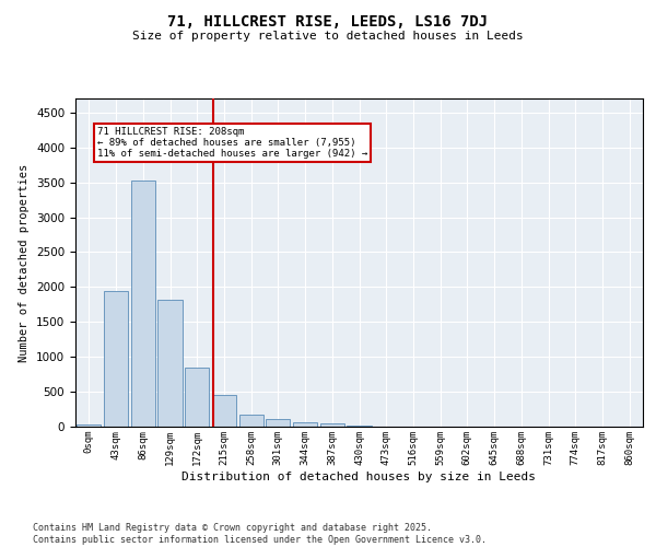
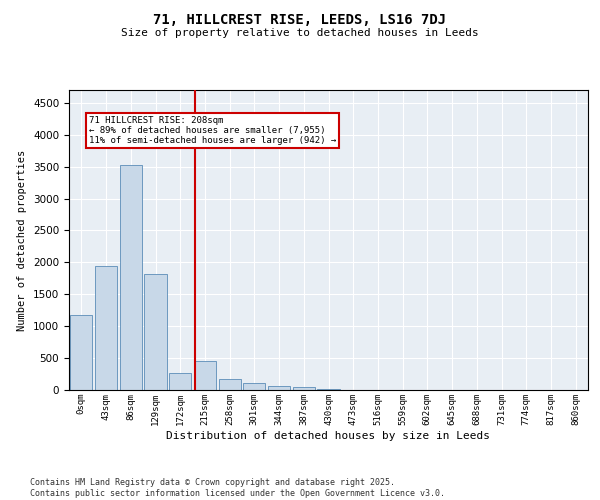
0sqm: 30 -> 1180
172sqm: 850 -> 260
